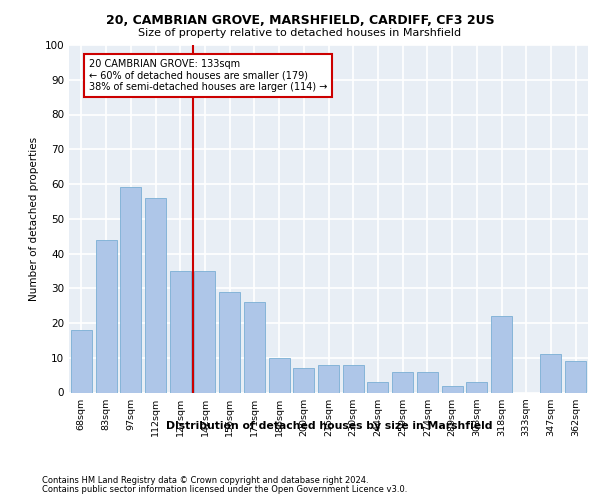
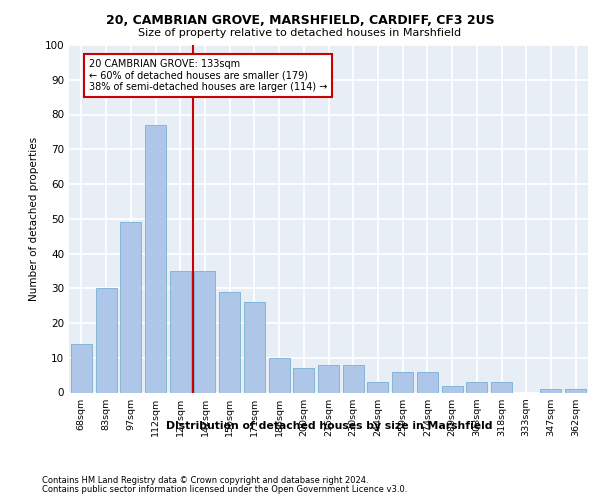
68sqm: 18 -> 14
83sqm: 44 -> 30
97sqm: 59 -> 49
112sqm: 56 -> 77
318sqm: 22 -> 3
347sqm: 11 -> 1
362sqm: 9 -> 1
